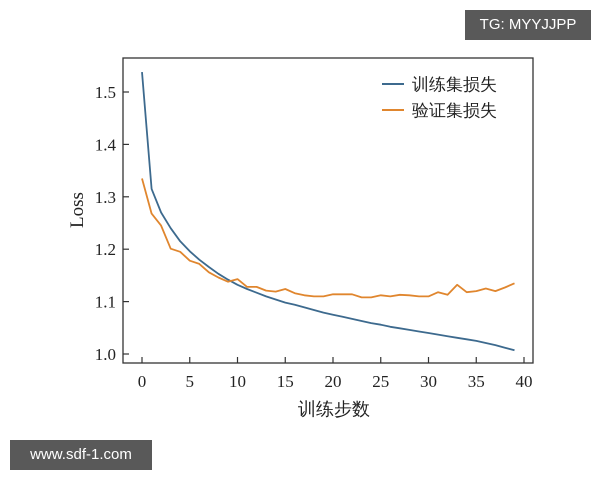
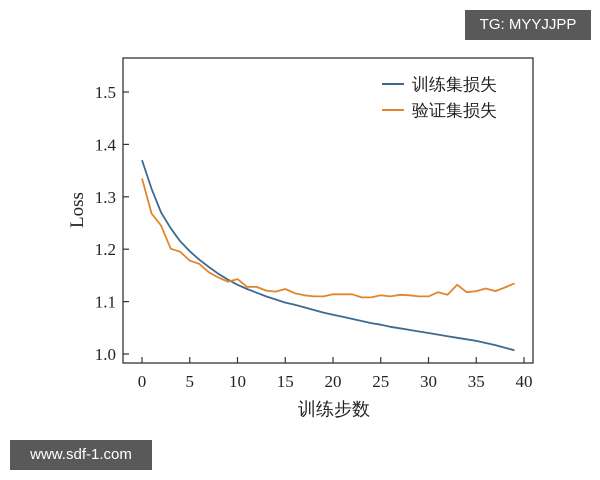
训练集损失/0: 1.54 -> 1.37
